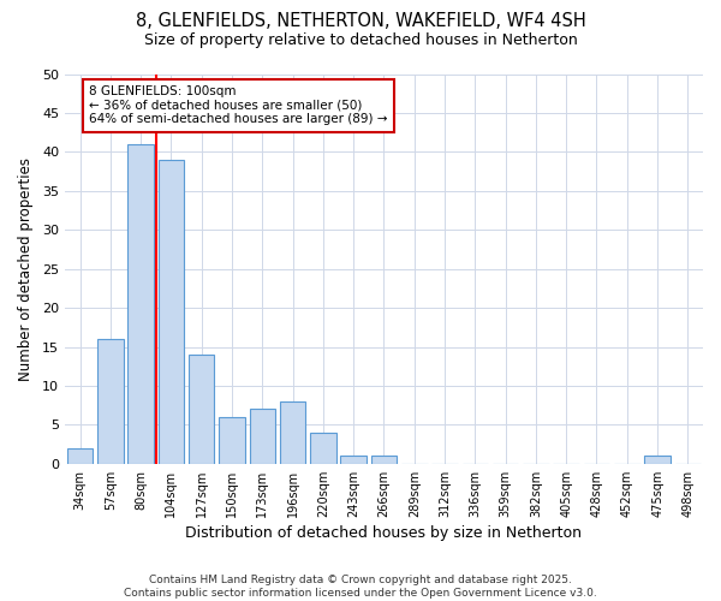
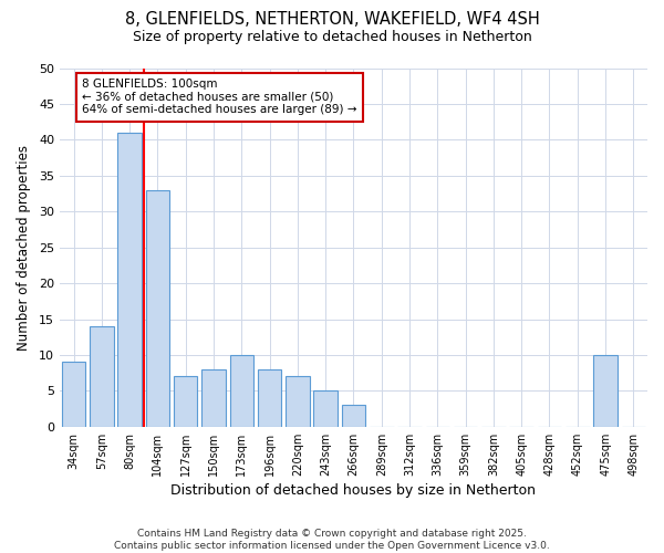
34sqm: 2 -> 9
57sqm: 16 -> 14
104sqm: 39 -> 33
127sqm: 14 -> 7
150sqm: 6 -> 8
173sqm: 7 -> 10
220sqm: 4 -> 7
243sqm: 1 -> 5
266sqm: 1 -> 3
475sqm: 1 -> 10
